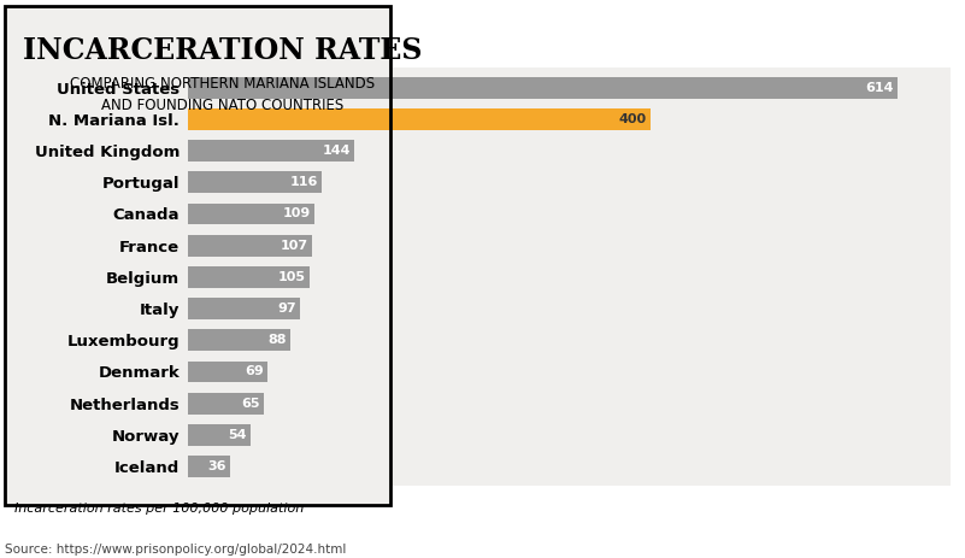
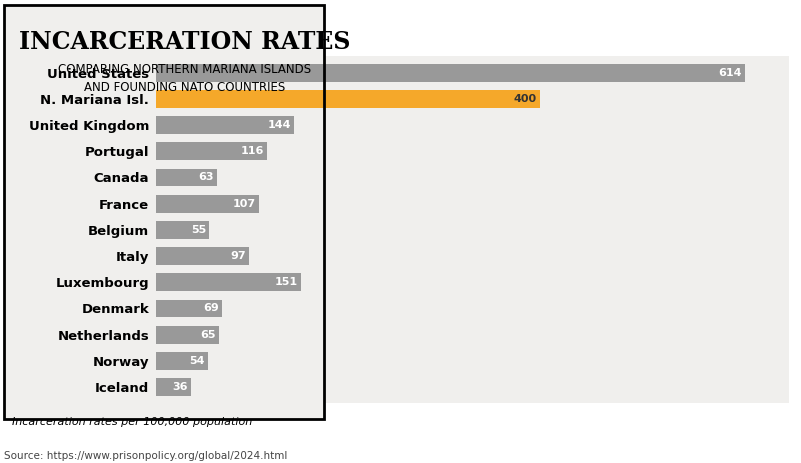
Canada: 109 -> 63
Belgium: 105 -> 55
Luxembourg: 88 -> 151
